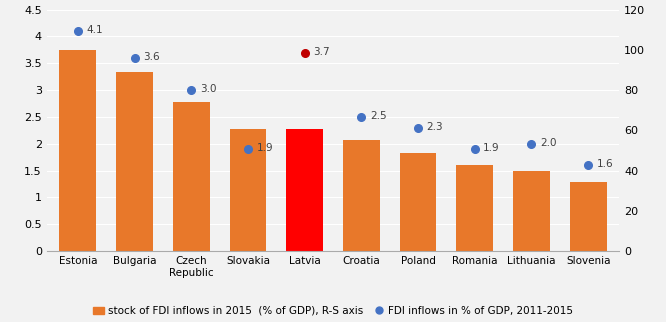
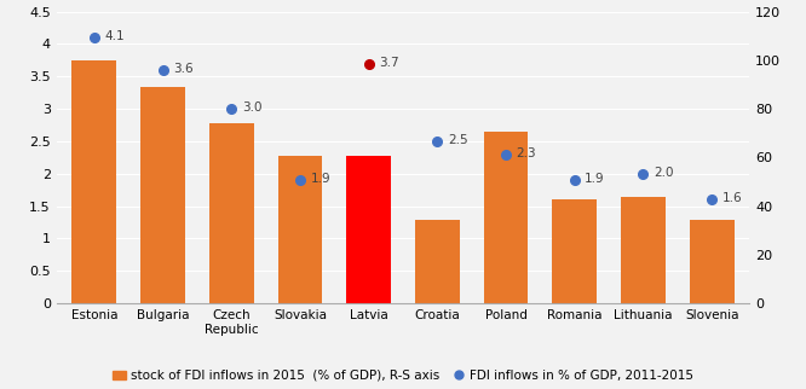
Croatia: 2.07 -> 1.28
Poland: 1.82 -> 2.64
Lithuania: 1.50 -> 1.64
